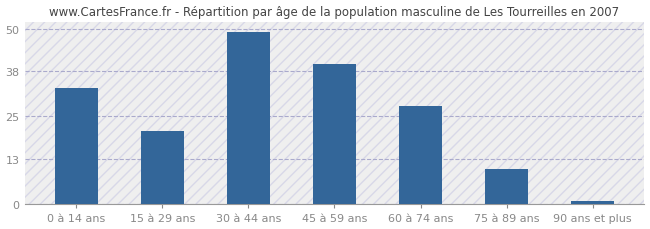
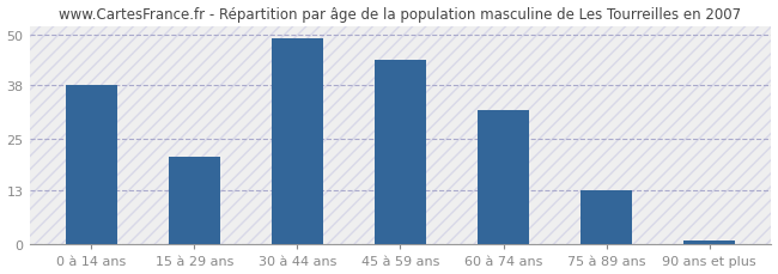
0 à 14 ans: 33 -> 38
45 à 59 ans: 40 -> 44
60 à 74 ans: 28 -> 32
75 à 89 ans: 10 -> 13
